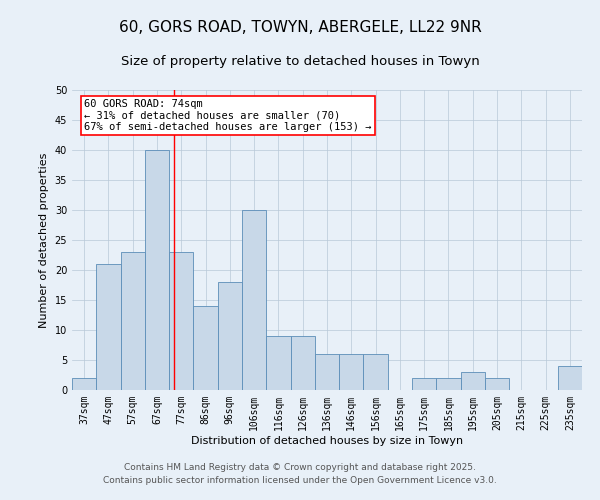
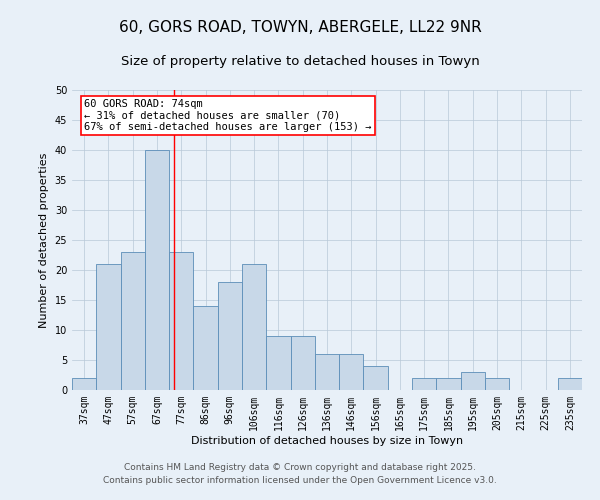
106sqm: 30 -> 21
156sqm: 6 -> 4
235sqm: 4 -> 2
